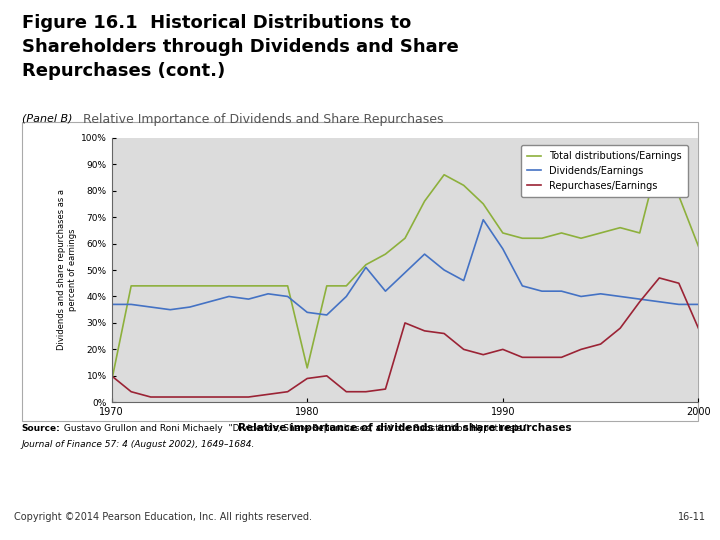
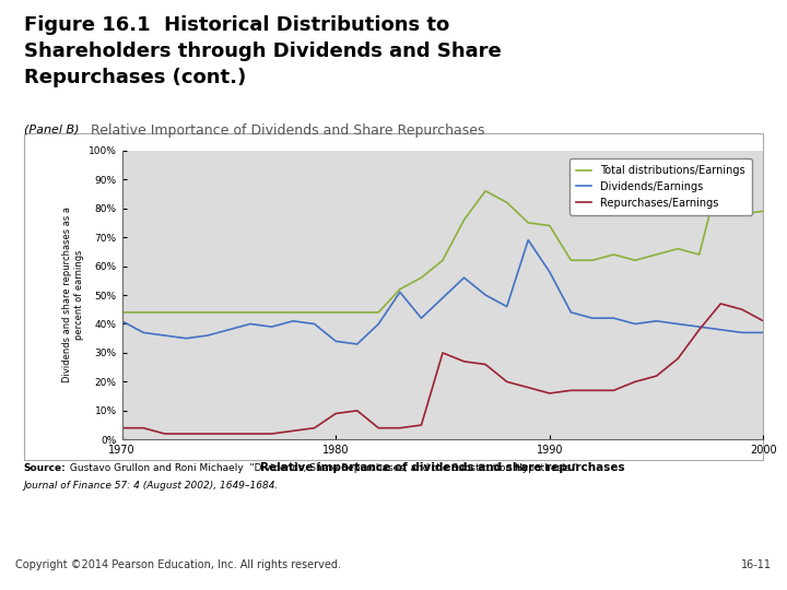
Dividends/Earnings/1970: 37% -> 41%
Repurchases/Earnings/1970: 10% -> 4%
Total distributions/Earnings/1970: 8% -> 44%
Total distributions/Earnings/1980: 13% -> 44%
Repurchases/Earnings/1990: 20% -> 16%
Total distributions/Earnings/1990: 64% -> 74%
Repurchases/Earnings/2000: 28% -> 41%
Total distributions/Earnings/2000: 59% -> 79%
